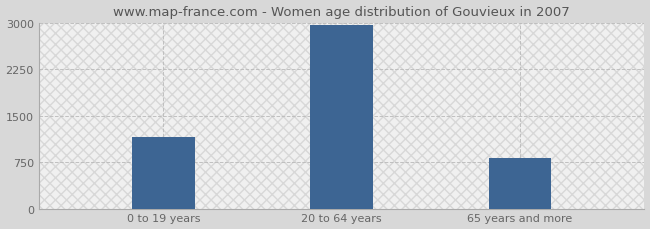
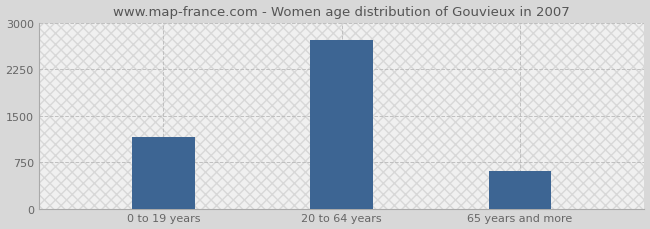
20 to 64 years: 2960 -> 2720
65 years and more: 810 -> 600
